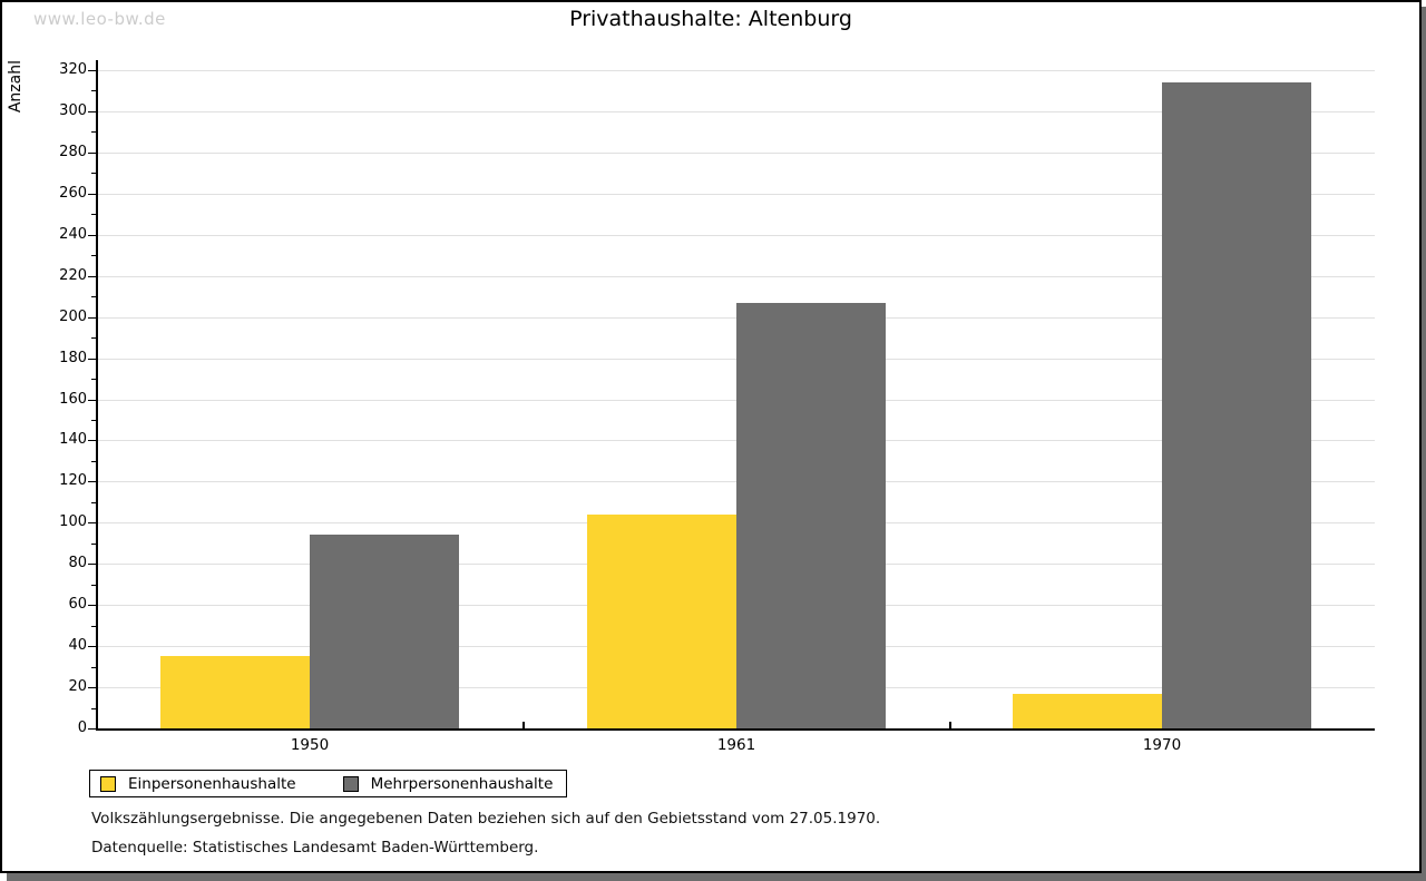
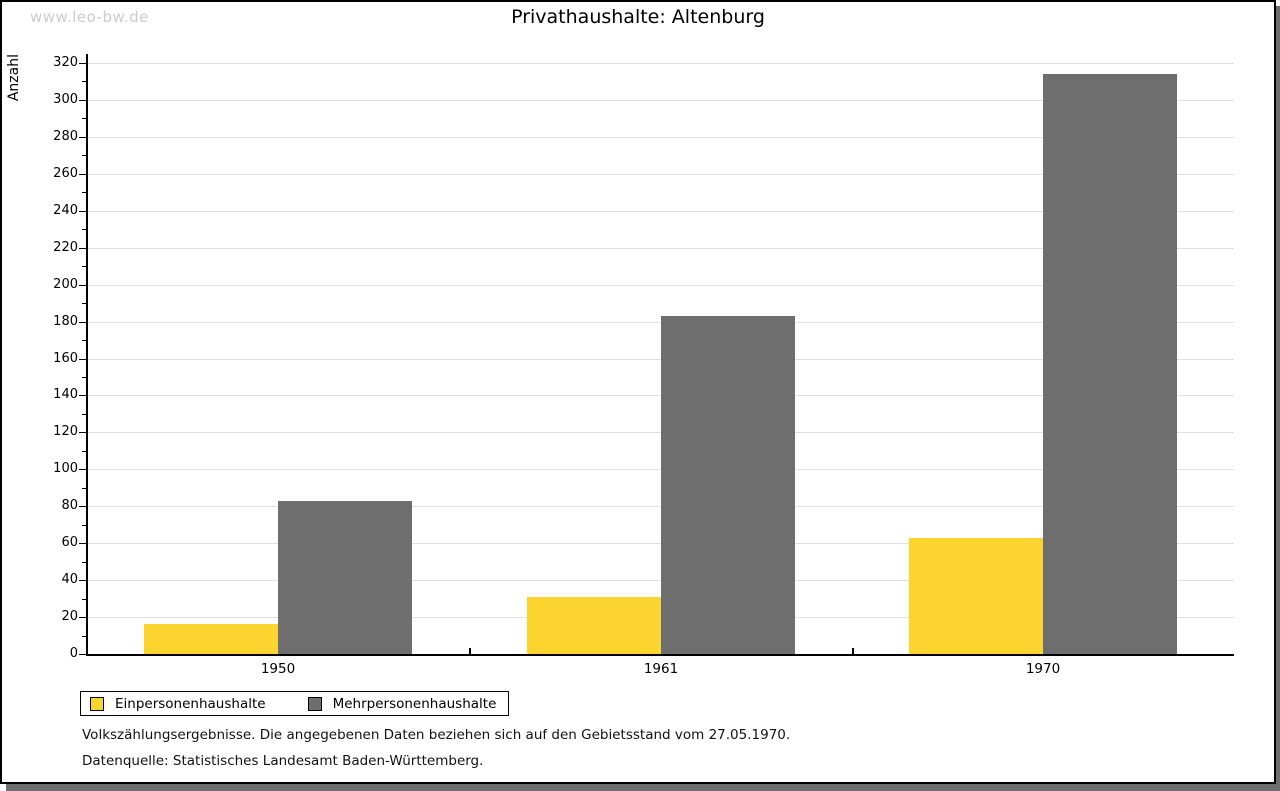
Einpersonenhaushalte/1950: 35 -> 16
Mehrpersonenhaushalte/1950: 94 -> 83
Einpersonenhaushalte/1961: 104 -> 31
Mehrpersonenhaushalte/1961: 207 -> 183
Einpersonenhaushalte/1970: 17 -> 63
